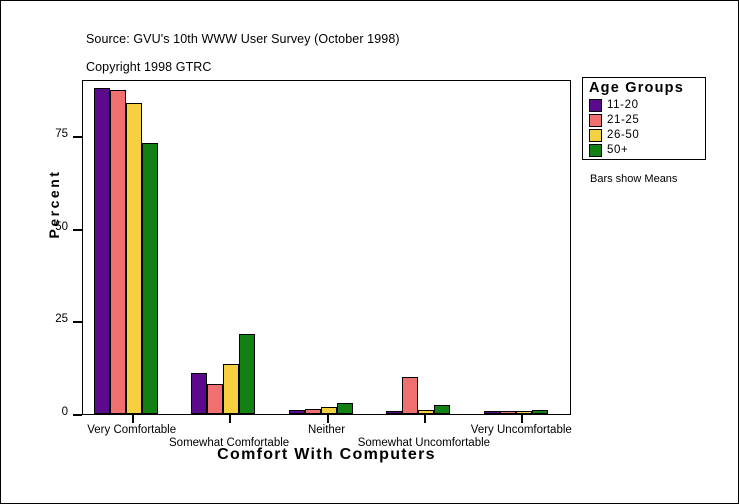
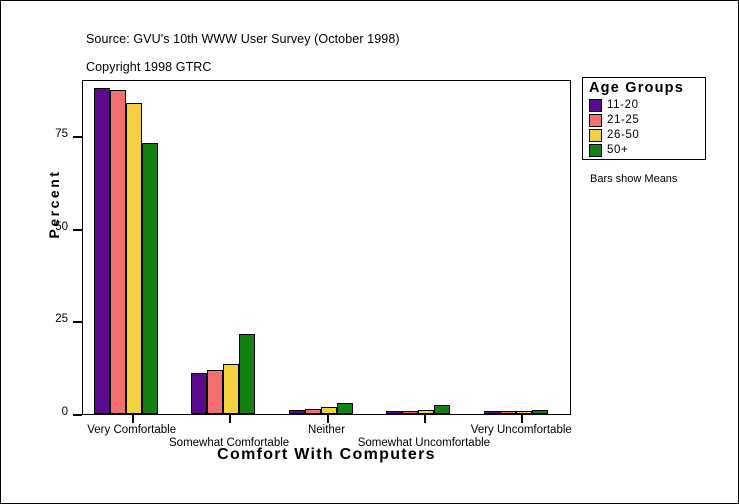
21-25/Somewhat Comfortable: 8 -> 12
21-25/Somewhat Uncomfortable: 10 -> 1
